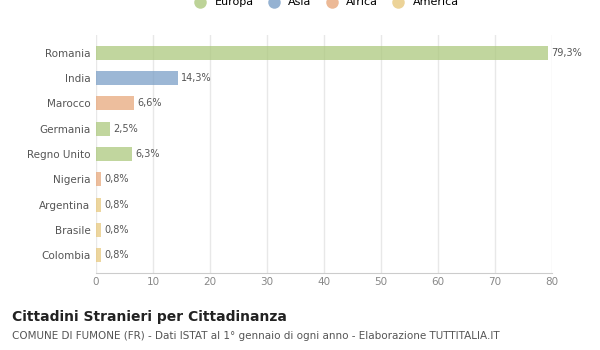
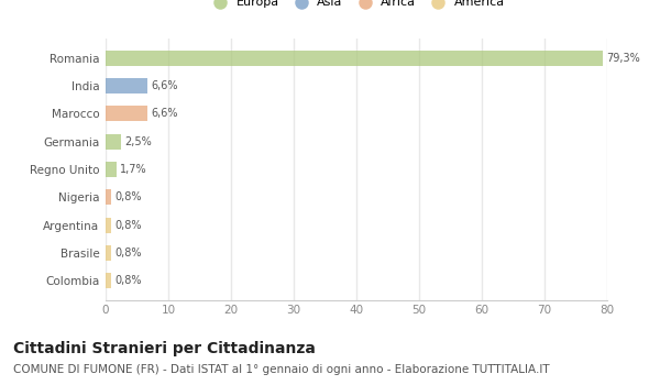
India: 14,3% -> 6,6%
Regno Unito: 6,3% -> 1,7%
